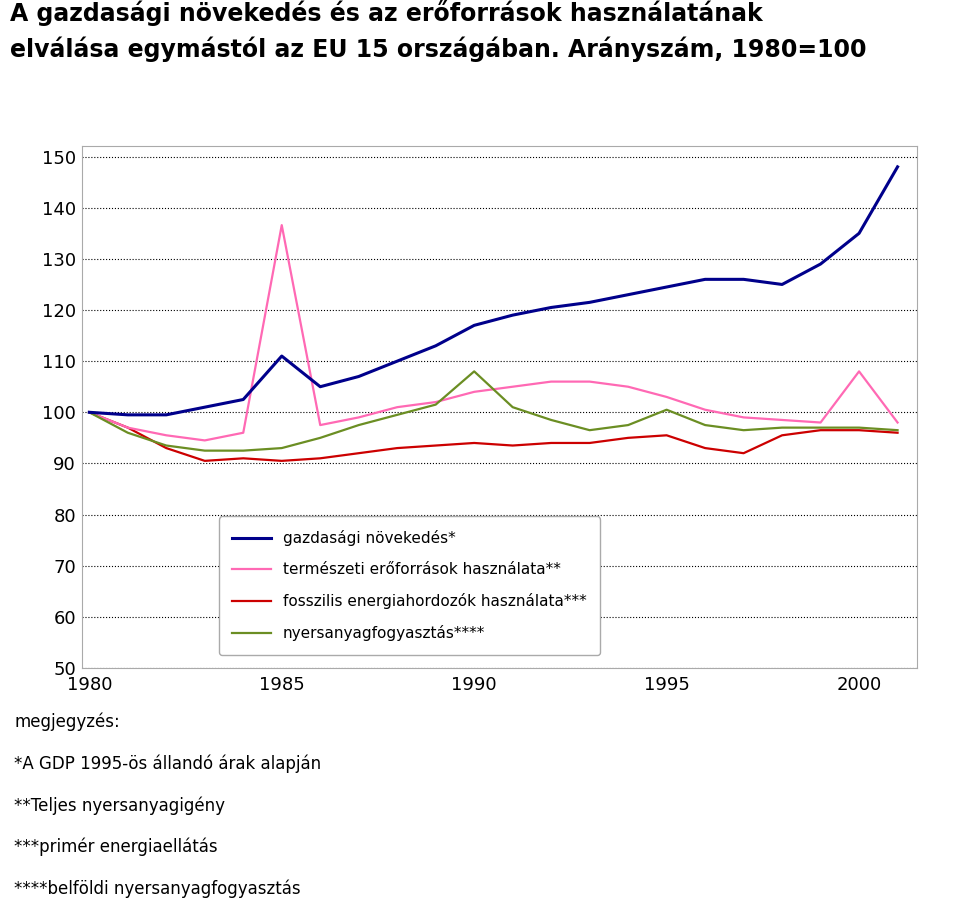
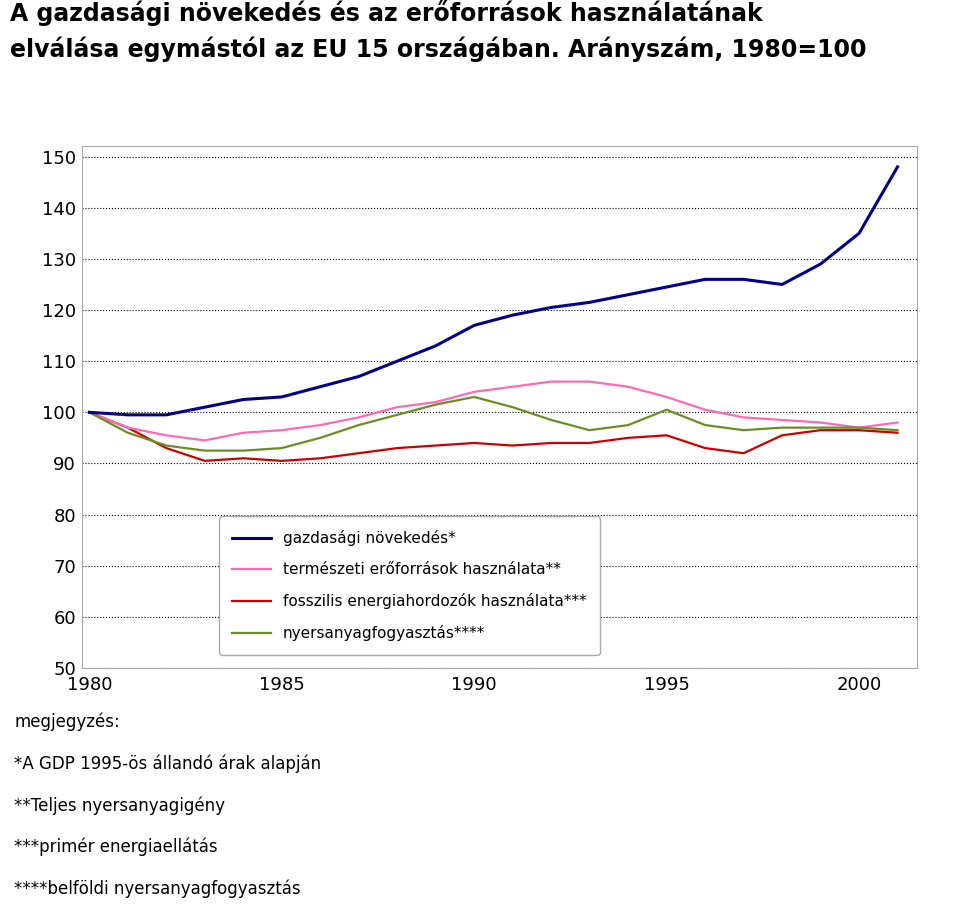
gazdasági növekedés*/1985: 111.0 -> 103.0
természeti erőforrások használata**/1985: 136.6 -> 96.5
nyersanyagfogyasztás****/1990: 108.0 -> 103.0
természeti erőforrások használata**/2000: 108.0 -> 97.0
